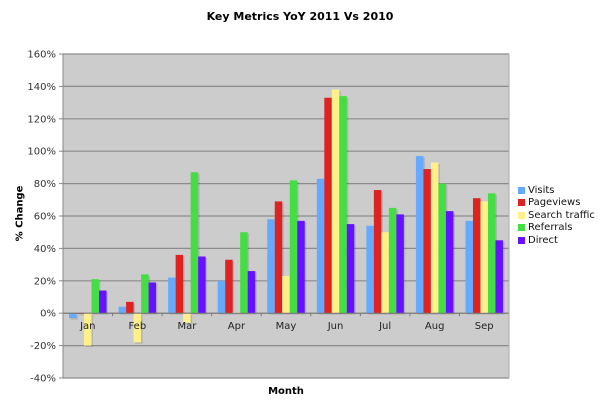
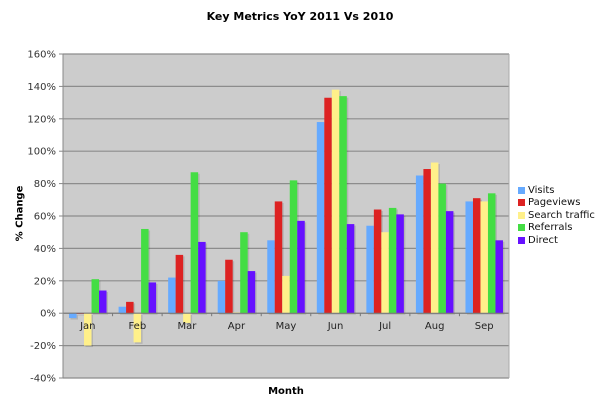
Referrals/Feb: 24% -> 52%
Direct/Mar: 35% -> 44%
Visits/May: 58% -> 45%
Visits/Jun: 83% -> 118%
Pageviews/Jul: 76% -> 64%
Visits/Aug: 97% -> 85%
Visits/Sep: 57% -> 69%
